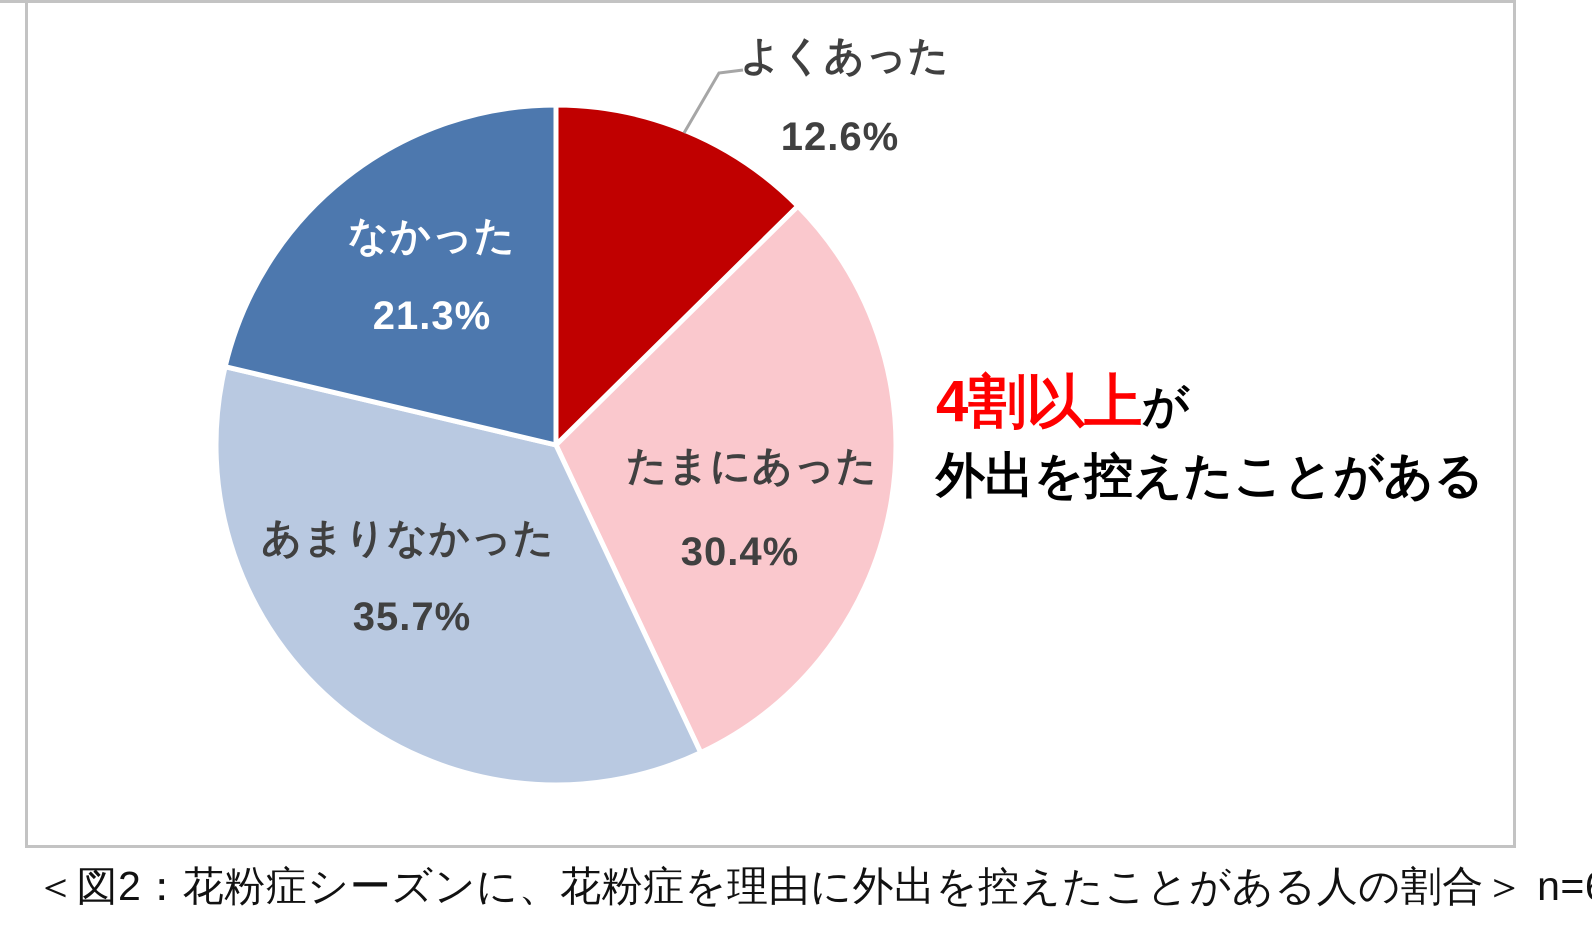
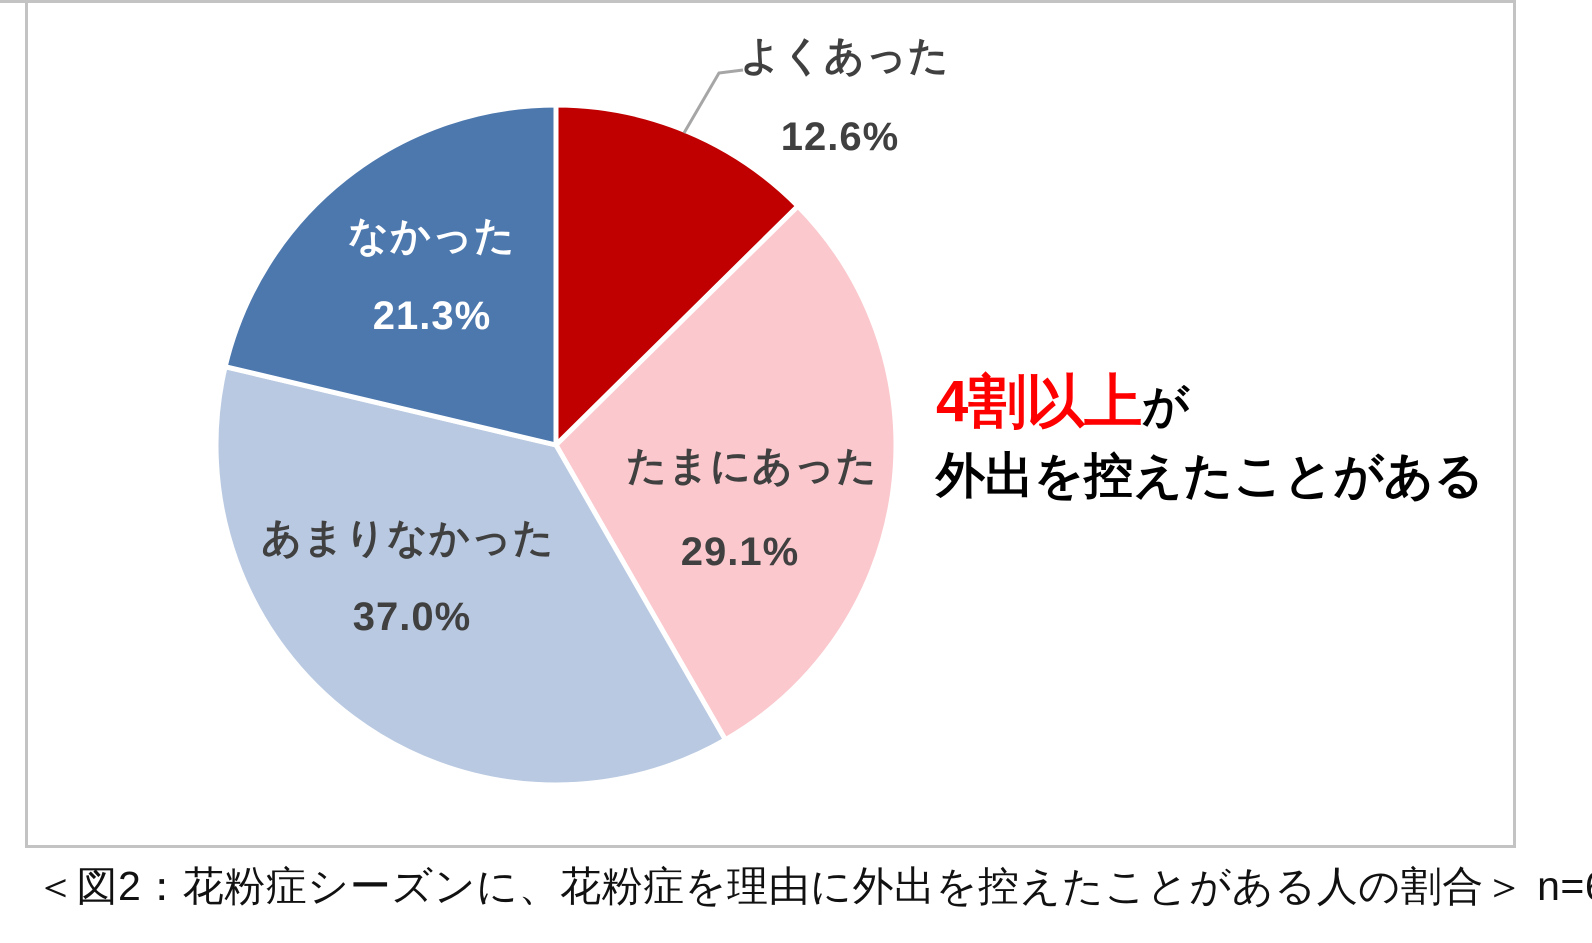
たまにあった: 30.4% -> 29.1%
あまりなかった: 35.7% -> 37.0%
